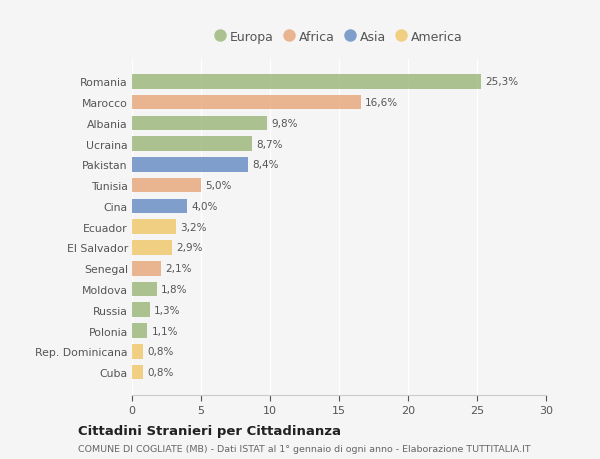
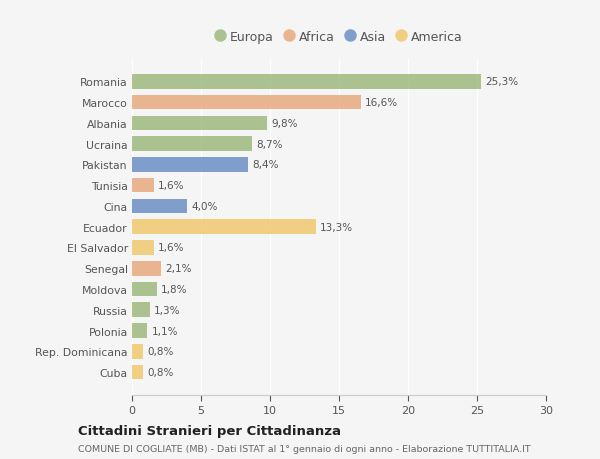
Tunisia: 5,0% -> 1,6%
Ecuador: 3,2% -> 13,3%
El Salvador: 2,9% -> 1,6%
